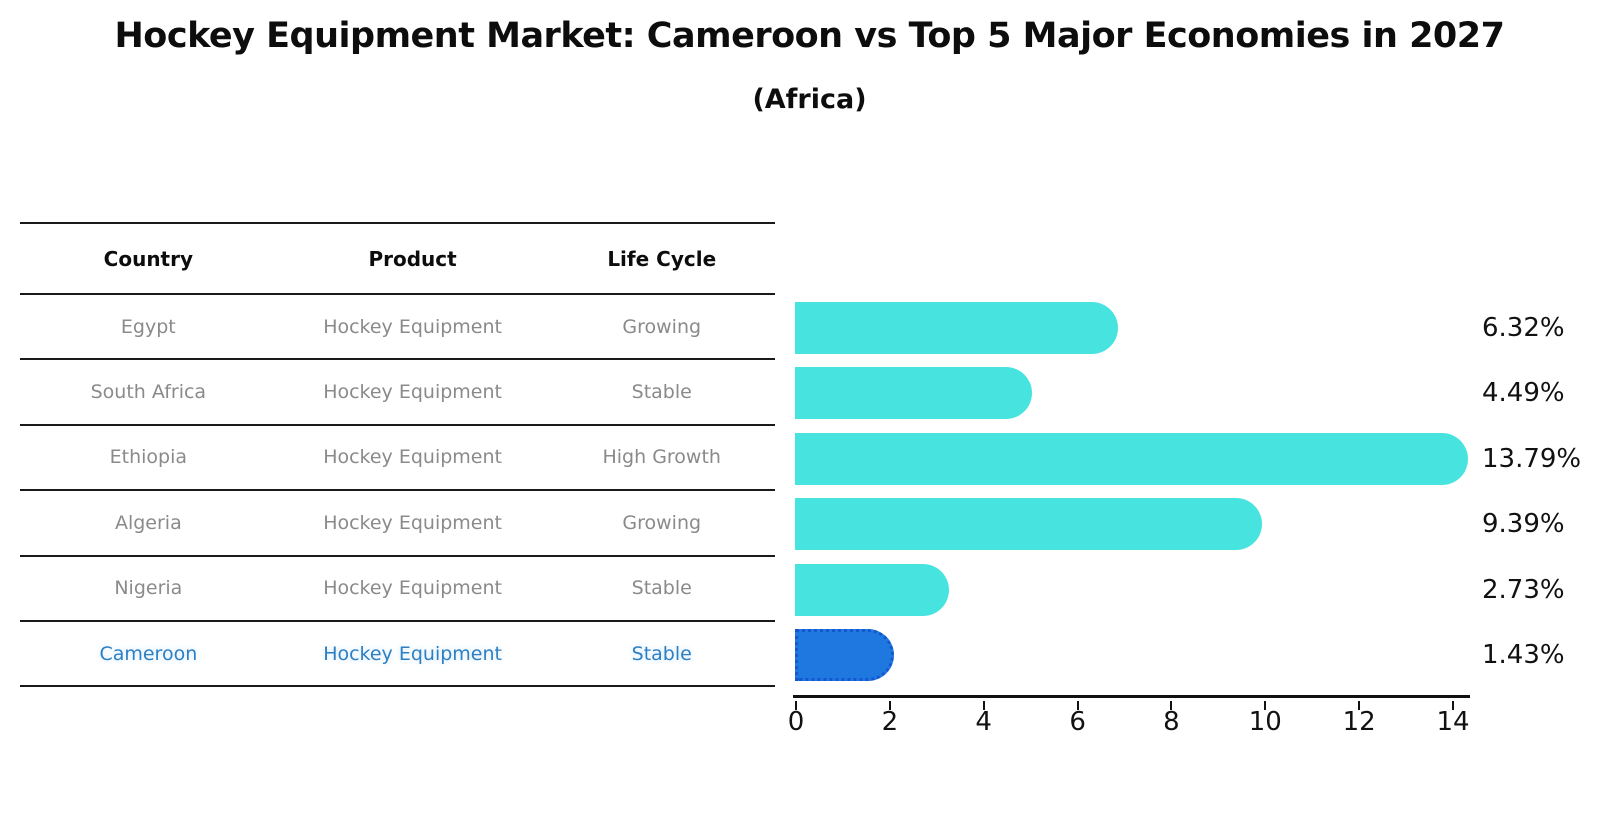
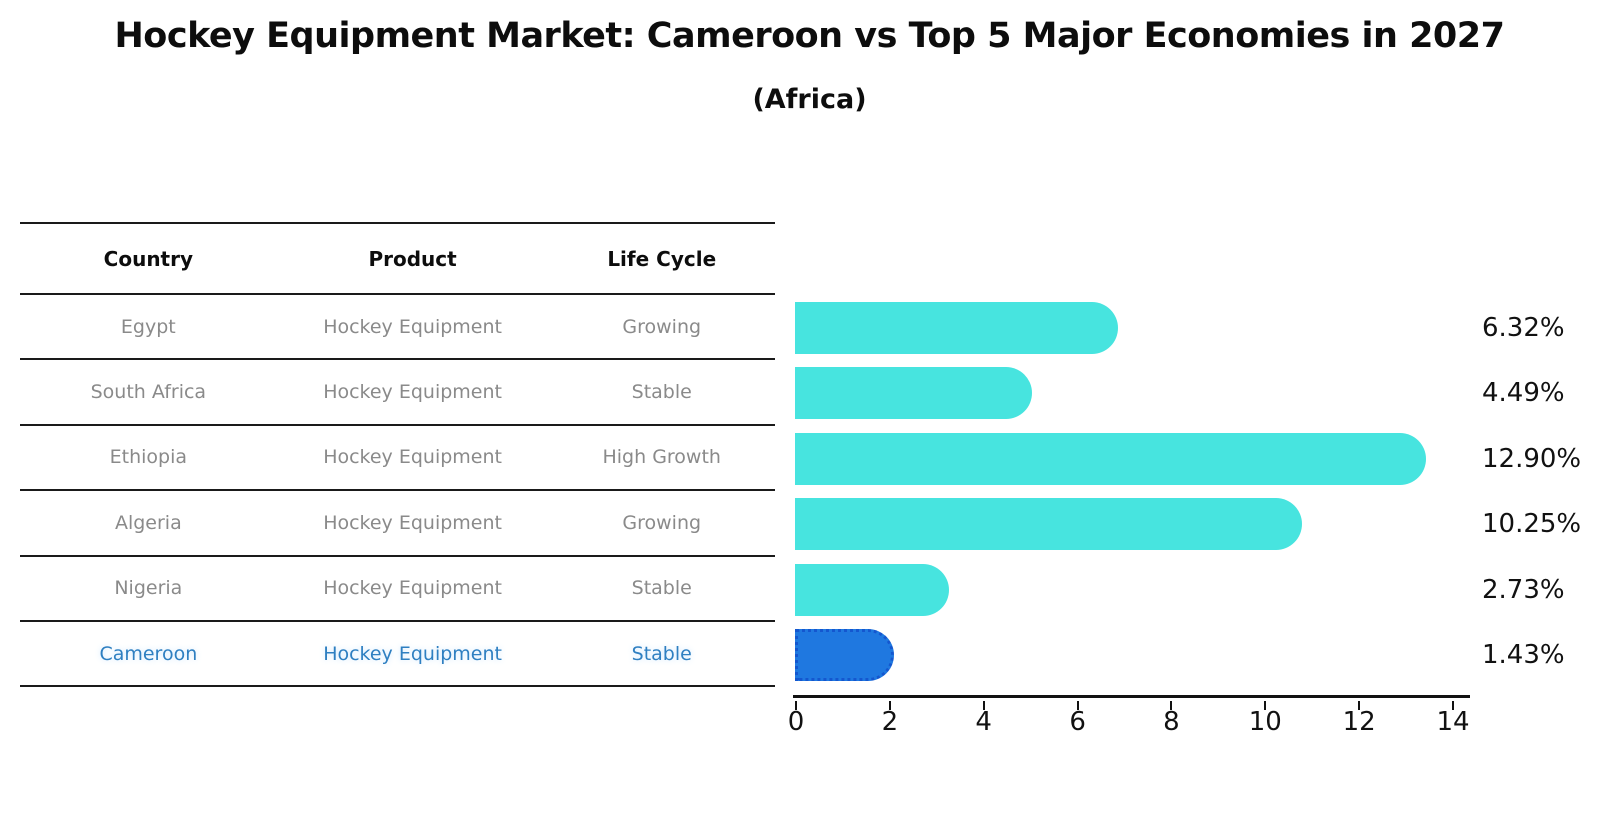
Ethiopia: 13.79% -> 12.90%
Algeria: 9.39% -> 10.25%
